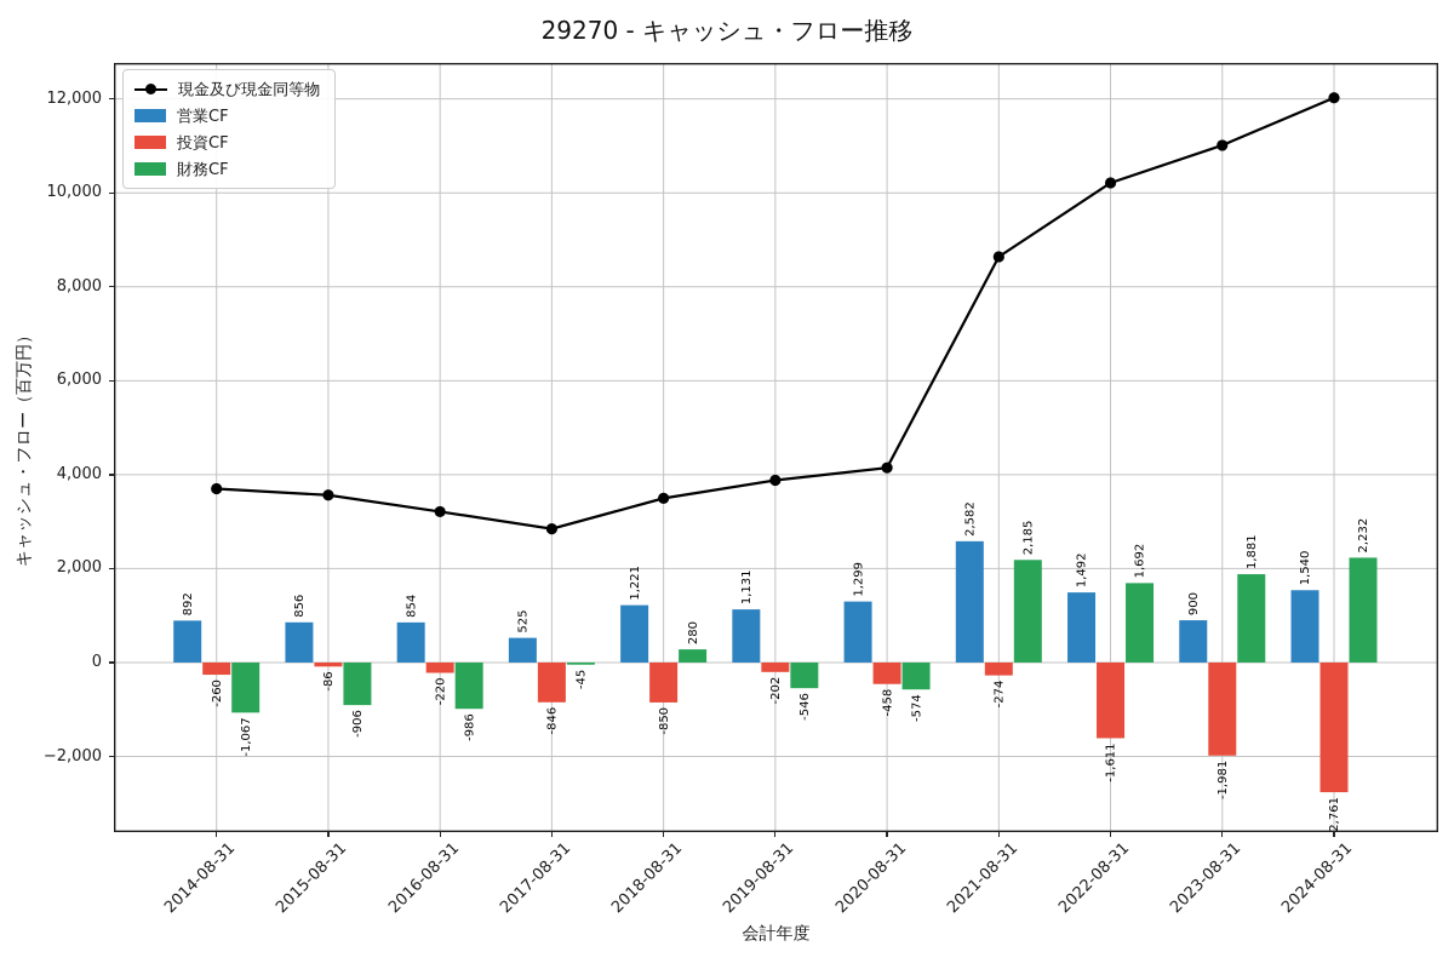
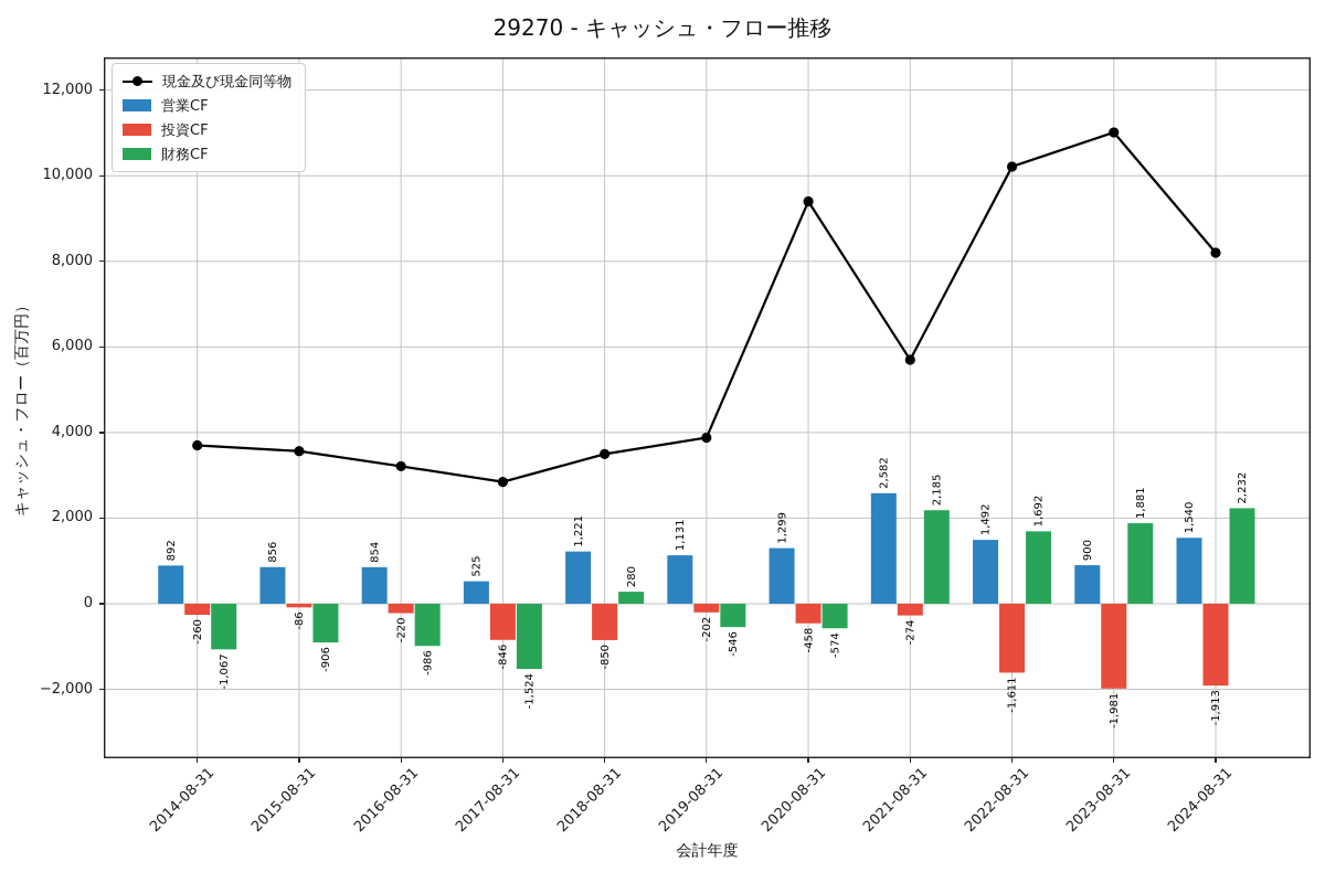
財務CF/2017-08-31: -45 -> -1,524
現金及び現金同等物/2020-08-31: 4100 -> 9400
現金及び現金同等物/2021-08-31: 8600 -> 5700
現金及び現金同等物/2024-08-31: 12000 -> 8200
投資CF/2024-08-31: -2,761 -> -1,913
